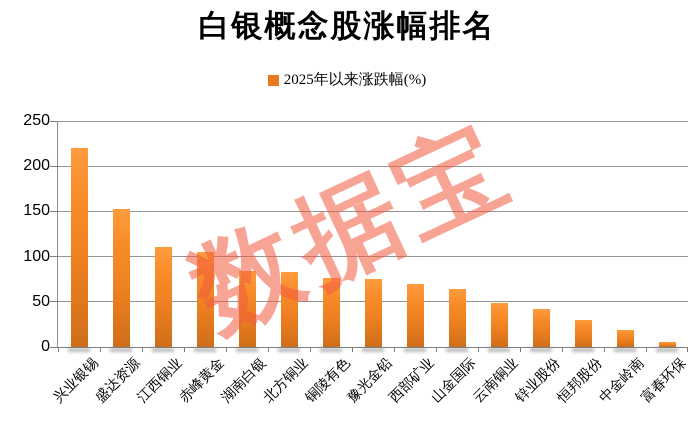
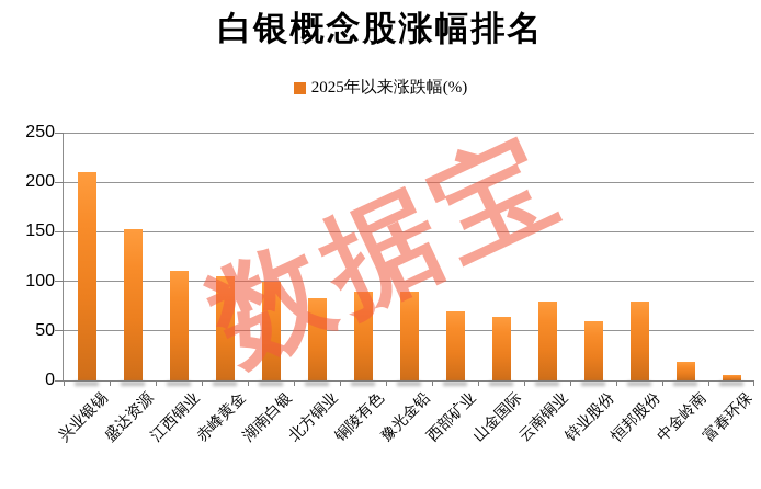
兴业银锡: 220 -> 210
湖南白银: 80 -> 100
铜陵有色: 80 -> 90
豫光金铅: 80 -> 90
云南铜业: 50 -> 80
锌业股份: 40 -> 60
恒邦股份: 30 -> 80
